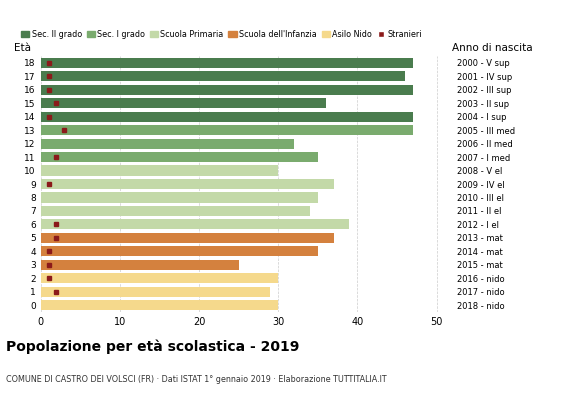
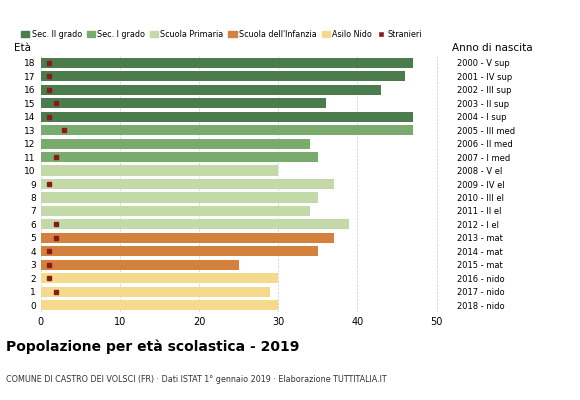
16: 47 -> 43
12: 32 -> 34
